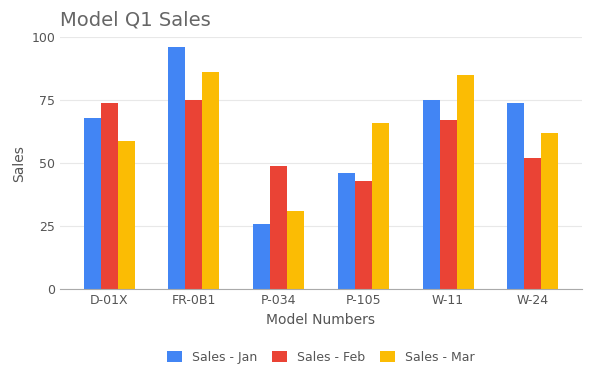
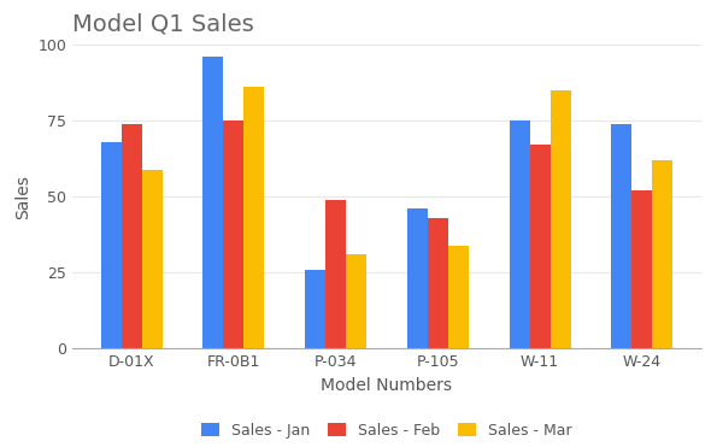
Sales - Mar/P-105: 66 -> 34
